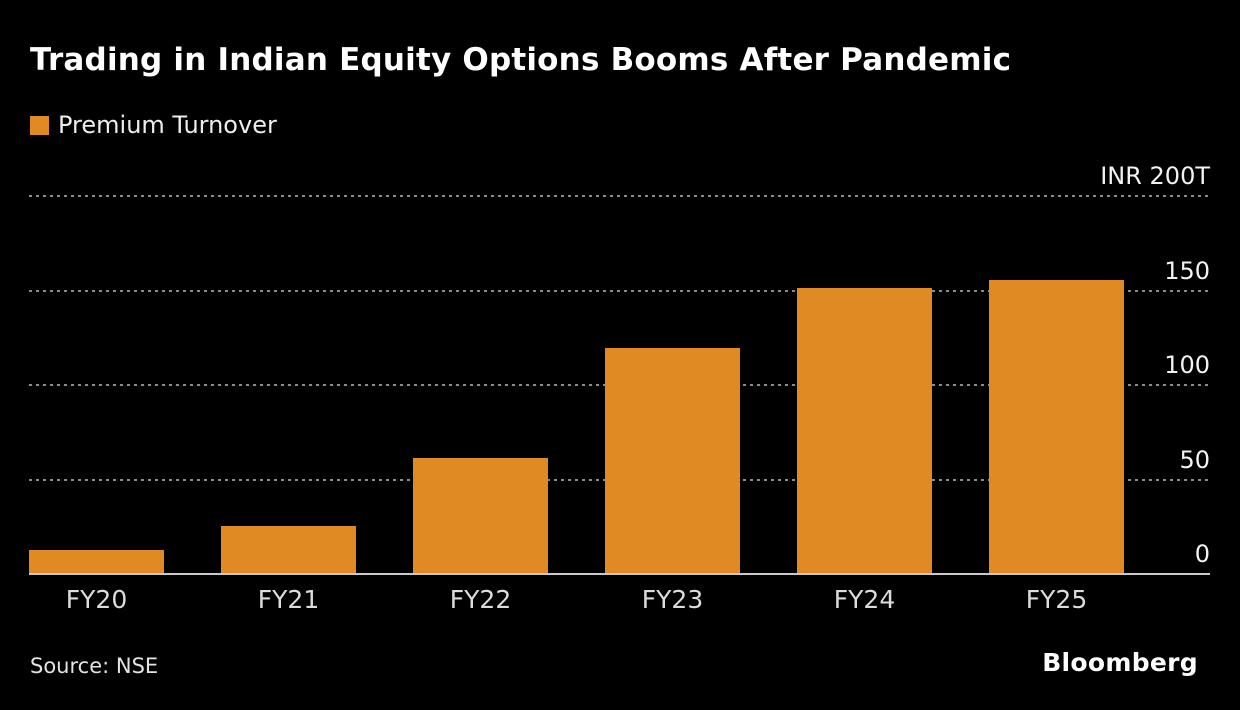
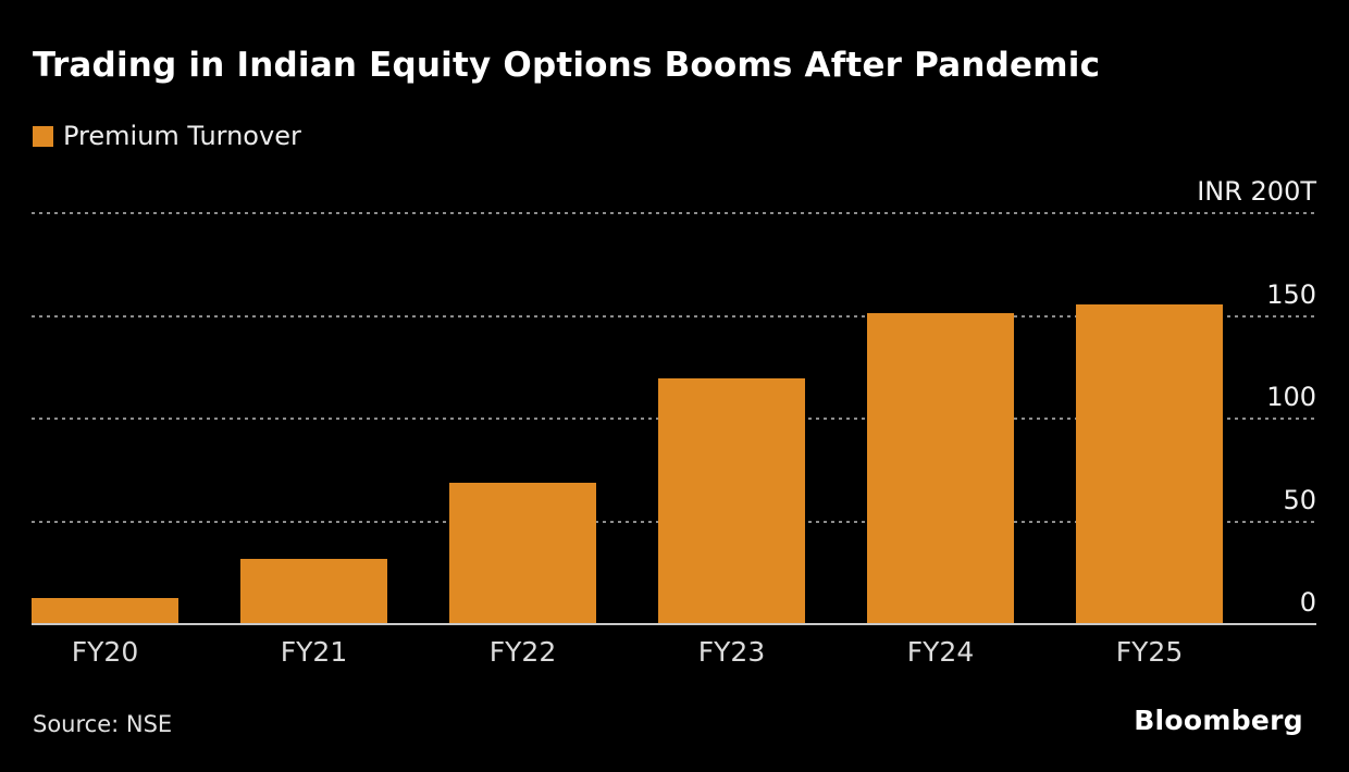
FY21: 25 -> 31
FY22: 61 -> 68
